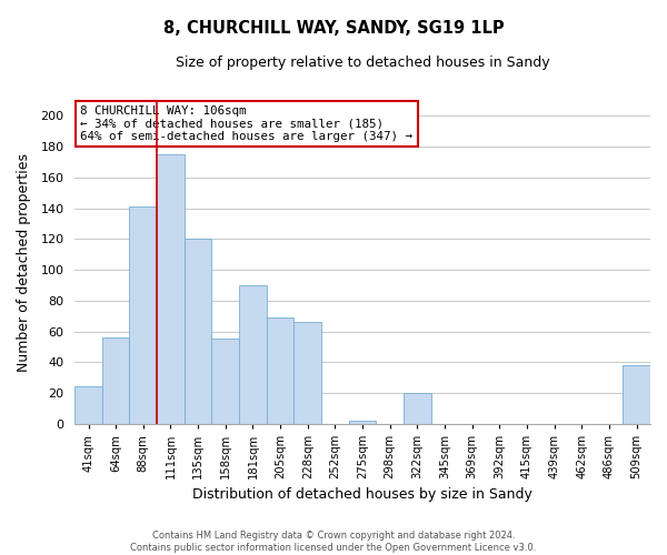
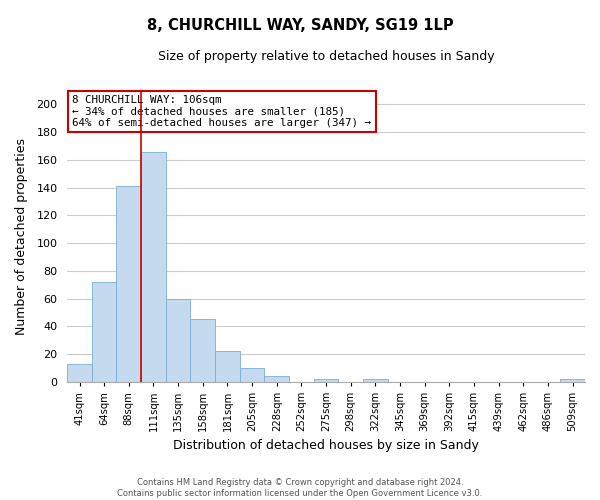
41sqm: 24 -> 13
64sqm: 56 -> 72
111sqm: 175 -> 166
135sqm: 120 -> 60
158sqm: 55 -> 45
181sqm: 90 -> 22
205sqm: 69 -> 10
228sqm: 66 -> 4
322sqm: 20 -> 2
509sqm: 38 -> 2
